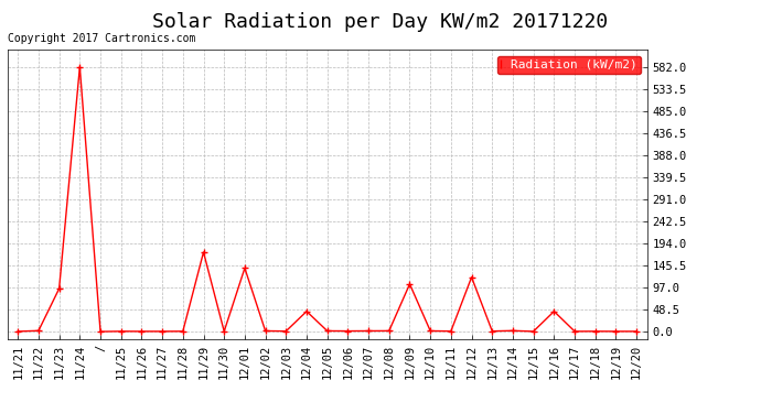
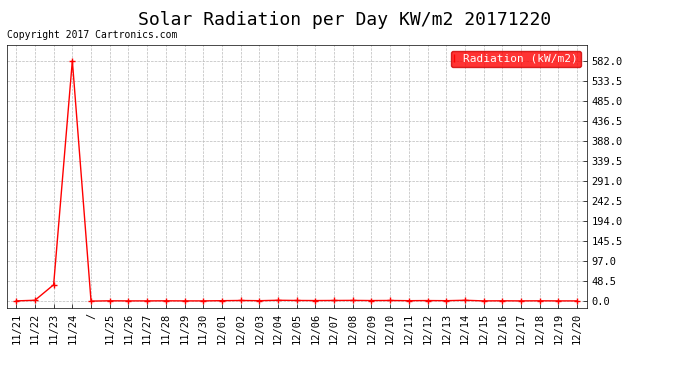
11/23: 95 -> 40
11/29: 175 -> 1
12/01: 140 -> 2
12/04: 45 -> 2
12/09: 105 -> 2
12/12: 120 -> 2
12/16: 45 -> 1
